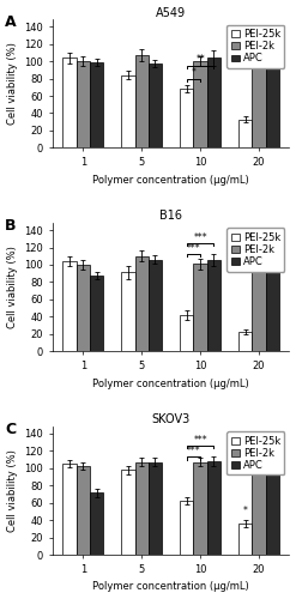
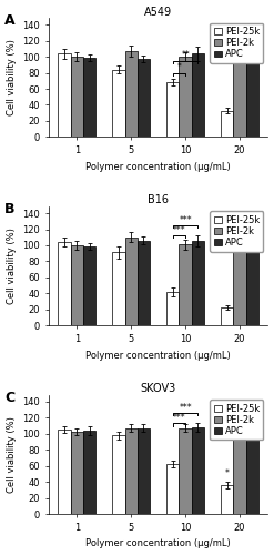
B16/APC/1: 88 -> 99
SKOV3/APC/1: 72 -> 104
